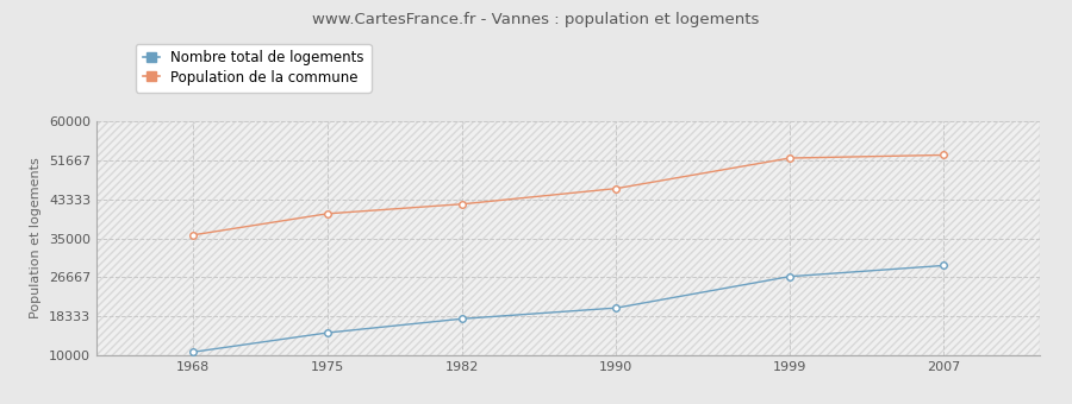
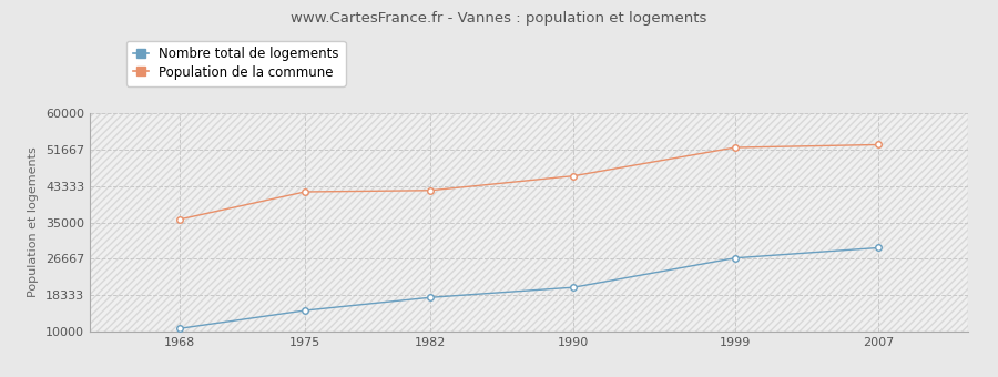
Population de la commune/1975: 40300 -> 42000
